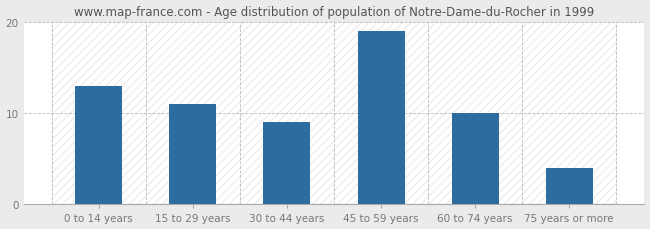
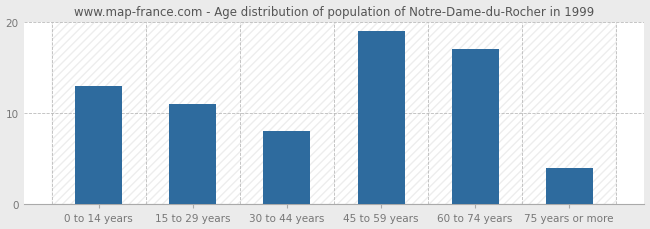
30 to 44 years: 9 -> 8
60 to 74 years: 10 -> 17
